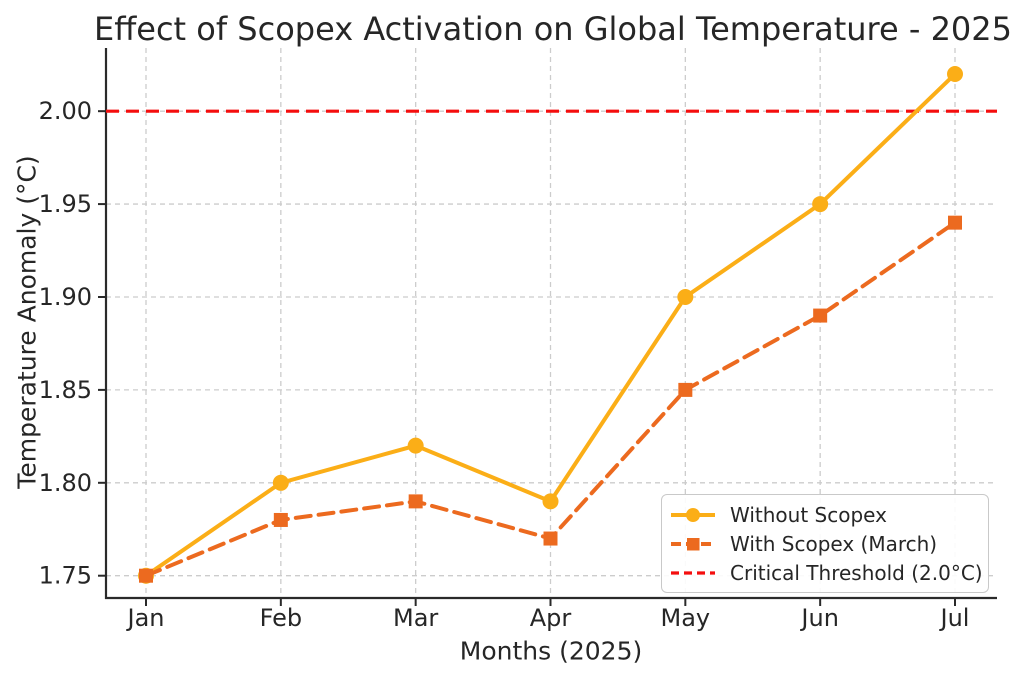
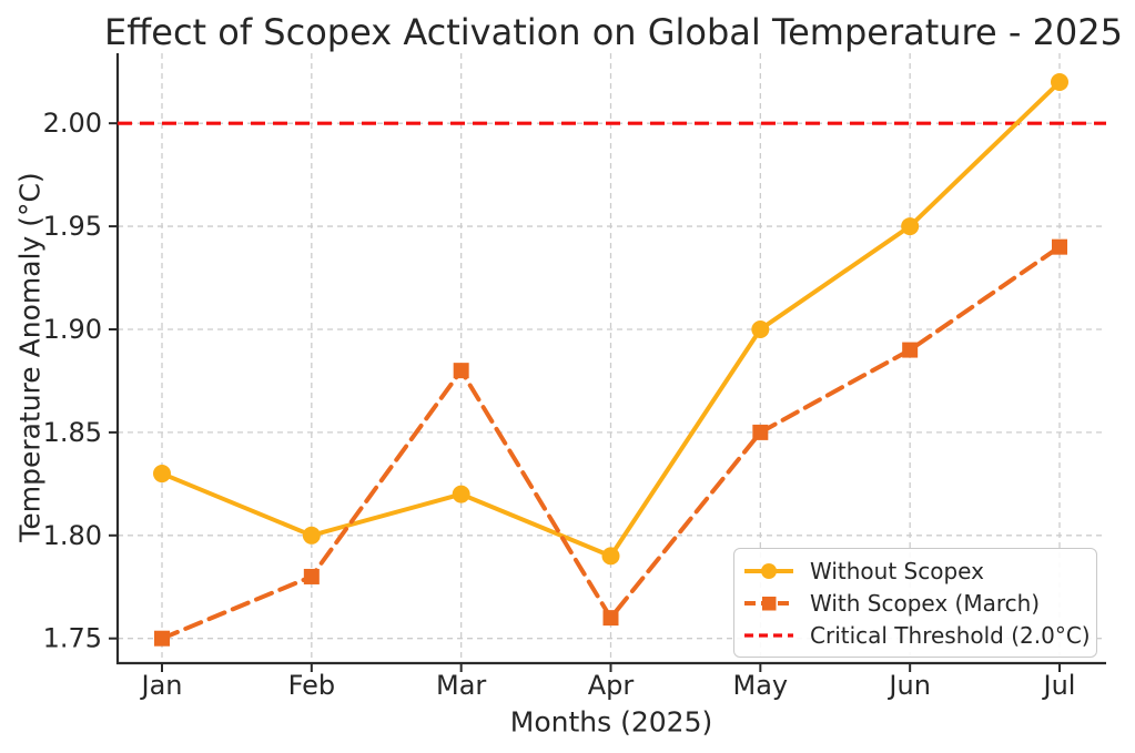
Without Scopex/Jan: 1.75 -> 1.83
With Scopex (March)/Mar: 1.79 -> 1.88
With Scopex (March)/Apr: 1.77 -> 1.76
